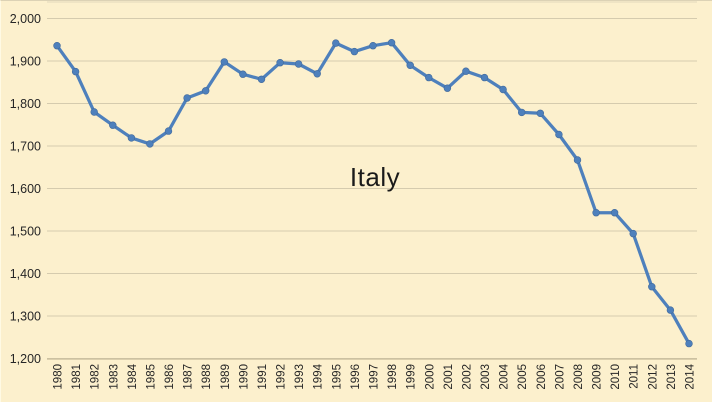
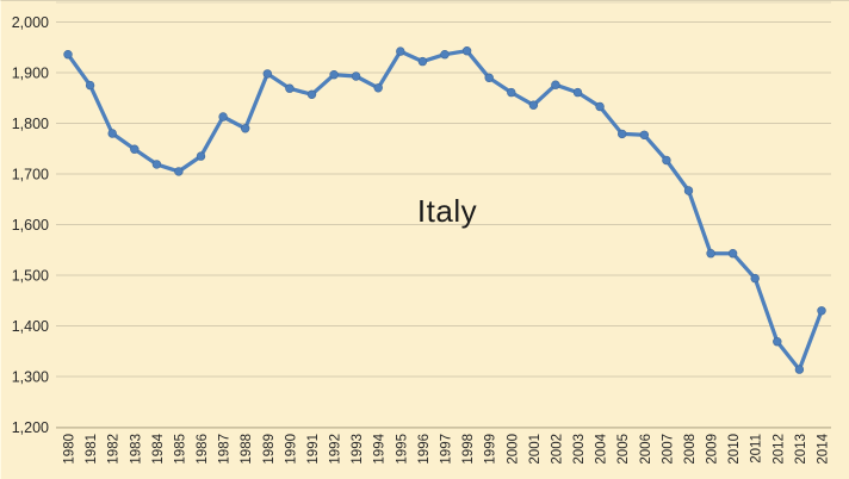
1988: 1830 -> 1790
2014: 1240 -> 1430
